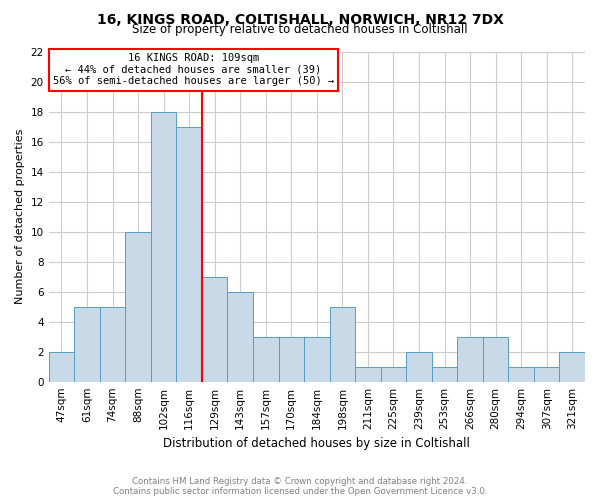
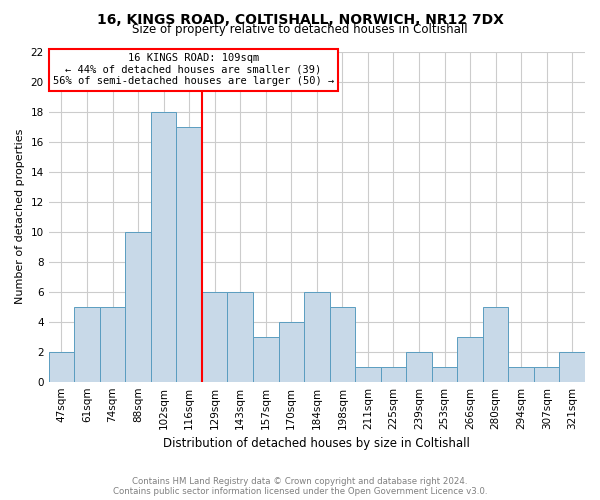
129sqm: 7 -> 6
170sqm: 3 -> 4
184sqm: 3 -> 6
280sqm: 3 -> 5
